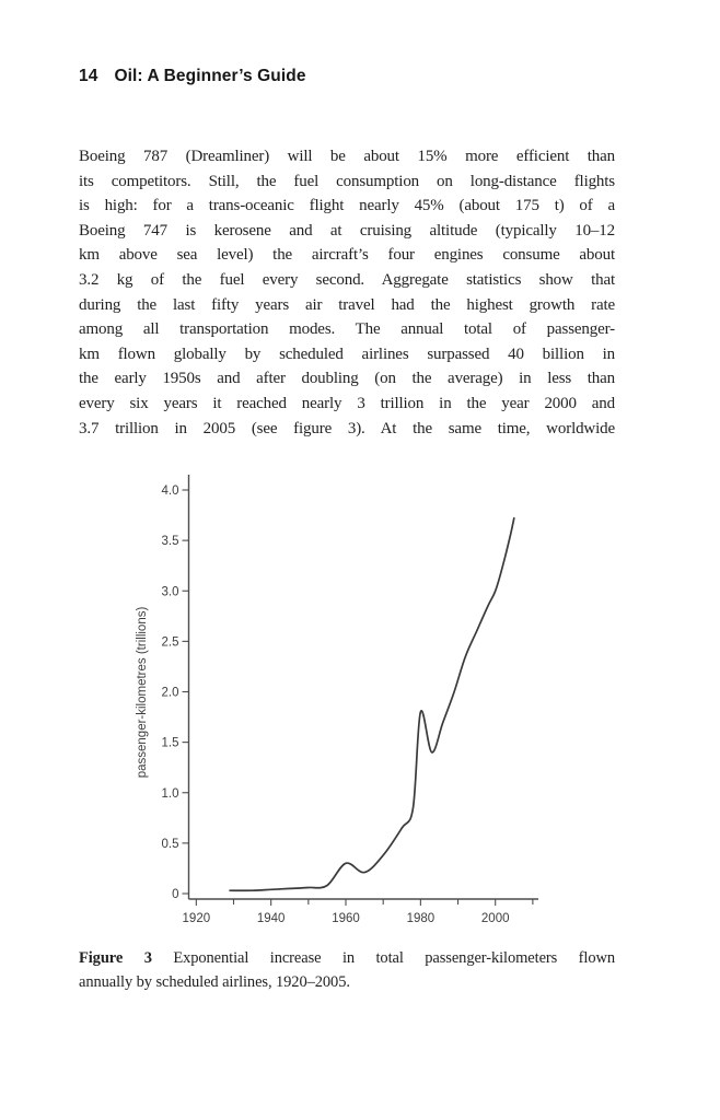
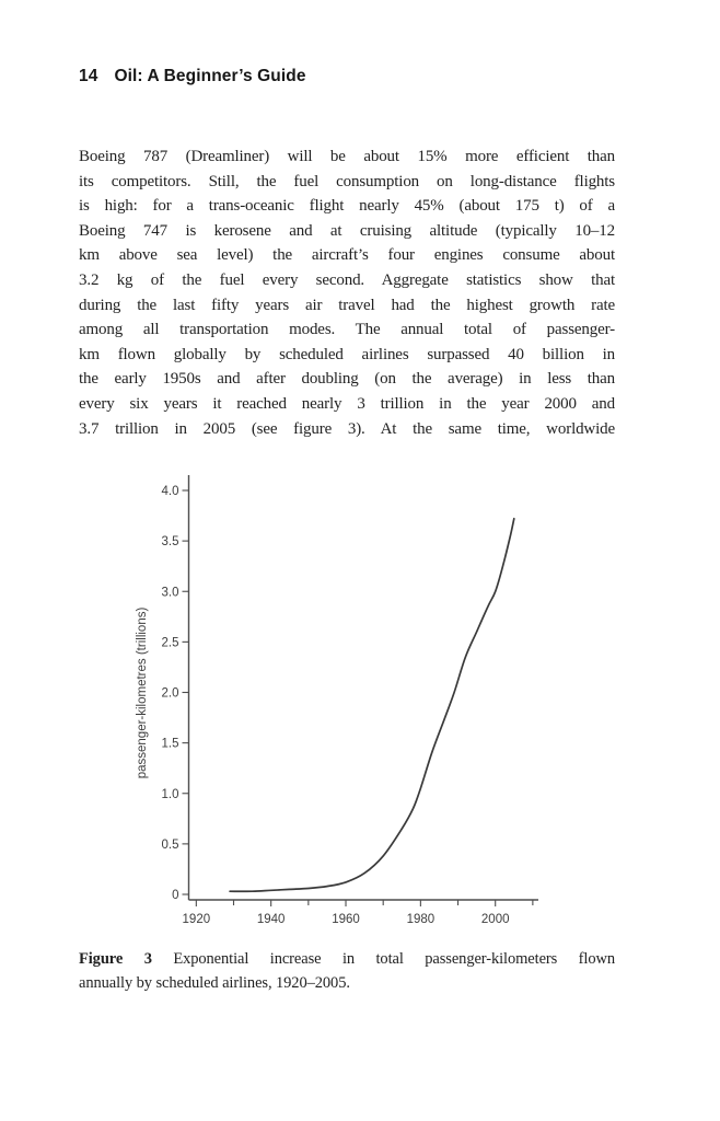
1960: 0.3 -> 0.1
1980: 1.8 -> 1.1
